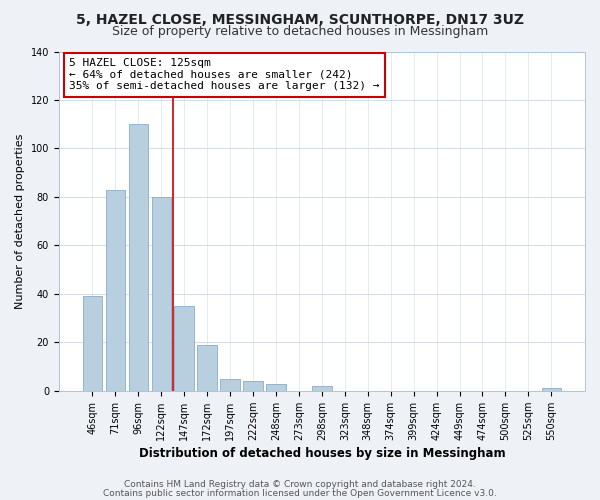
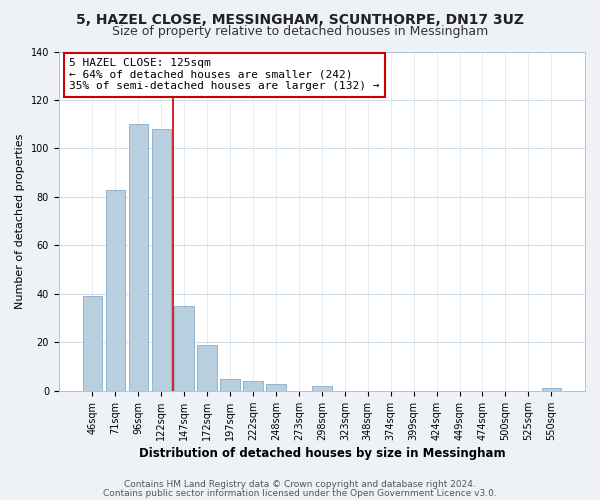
122sqm: 80 -> 108
